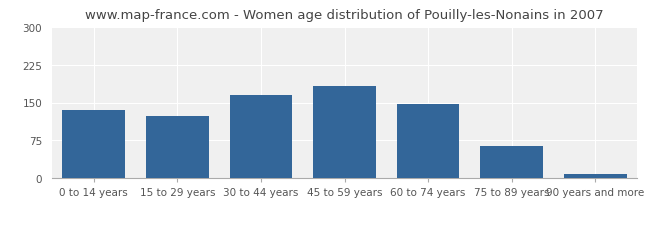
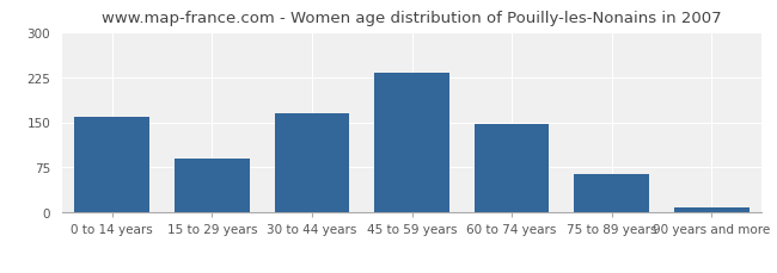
0 to 14 years: 136 -> 158
15 to 29 years: 124 -> 90
45 to 59 years: 182 -> 232
